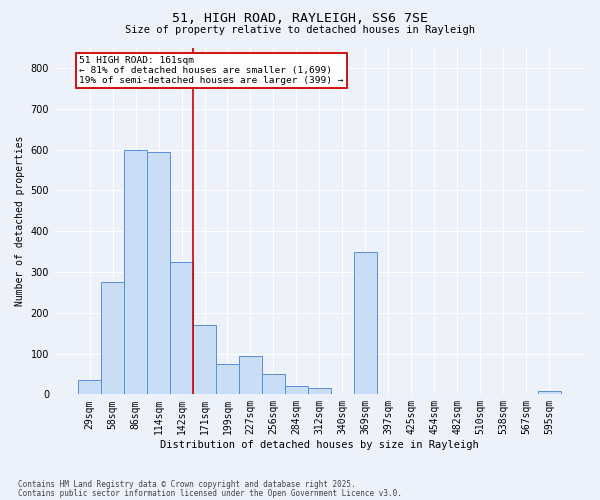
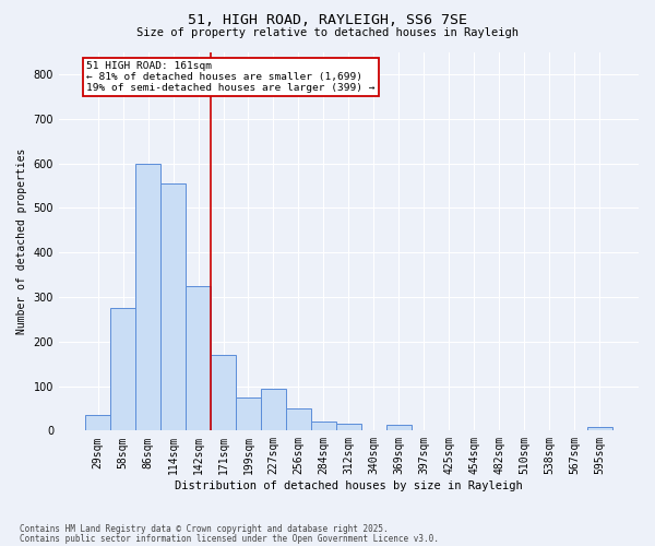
114sqm: 595 -> 555
369sqm: 350 -> 12
